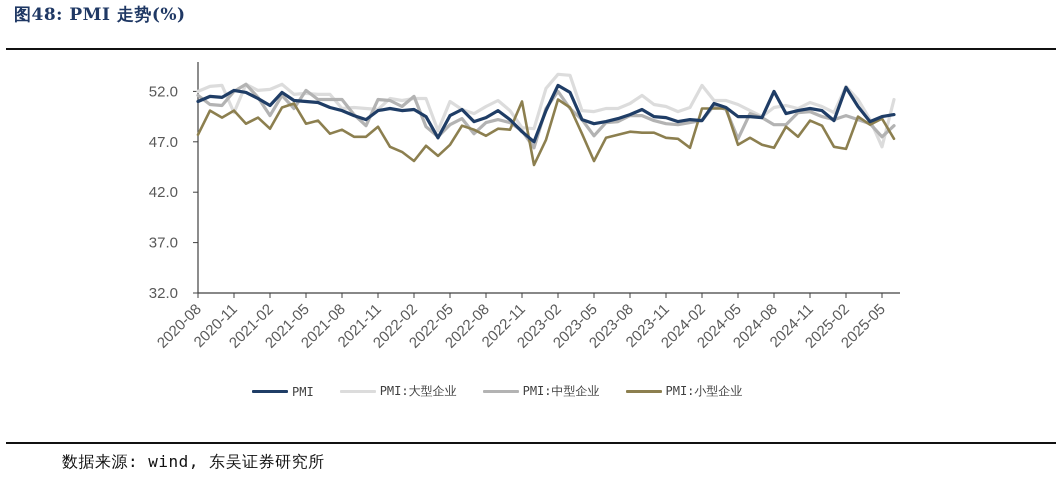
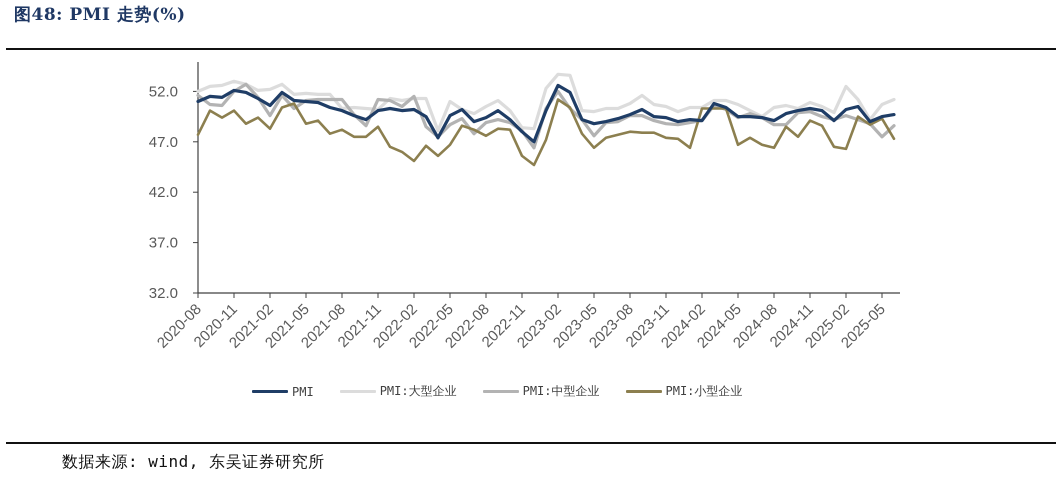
PMI:大型企业/2020-11: 49.9 -> 53.0
PMI:中型企业/2021-05: 52.1 -> 51.1
PMI:小型企业/2022-11: 51.0 -> 45.6
PMI:小型企业/2023-05: 45.1 -> 46.4
PMI:大型企业/2024-02: 52.6 -> 50.4
PMI:中型企业/2024-05: 47.3 -> 49.4
PMI/2024-08: 52.0 -> 49.1
PMI/2025-02: 52.4 -> 50.2
PMI:大型企业/2025-05: 46.5 -> 50.7
